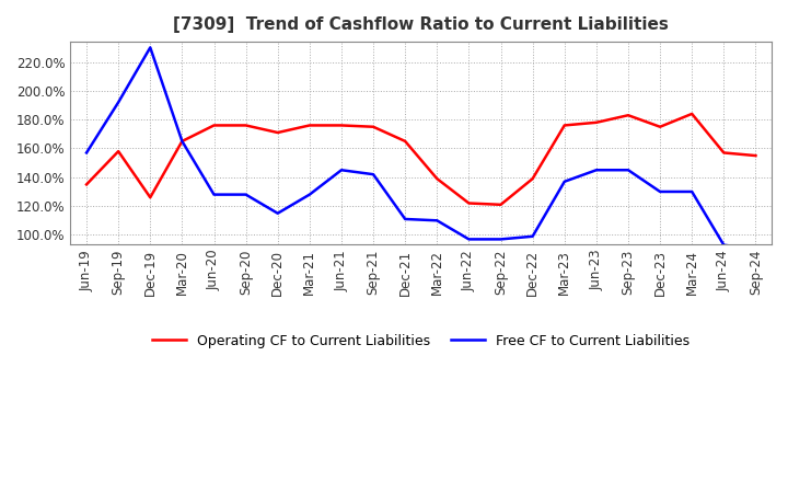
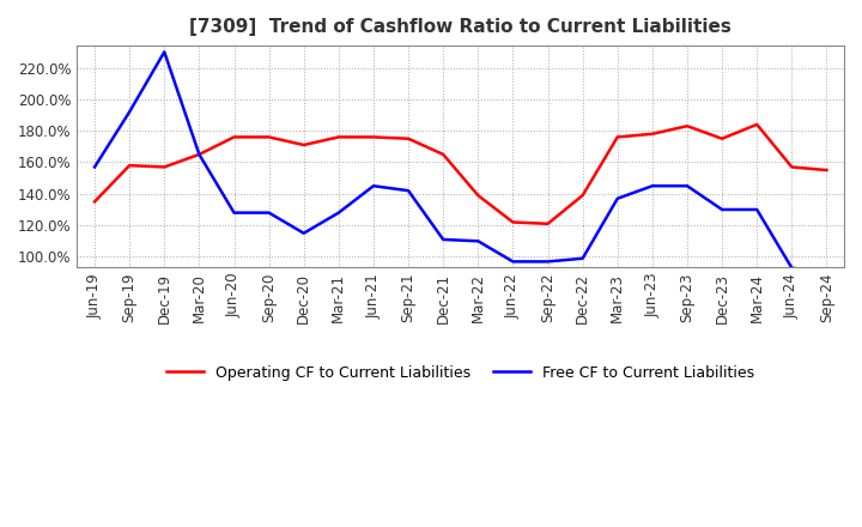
Operating CF to Current Liabilities/Dec-19: 126% -> 157%
